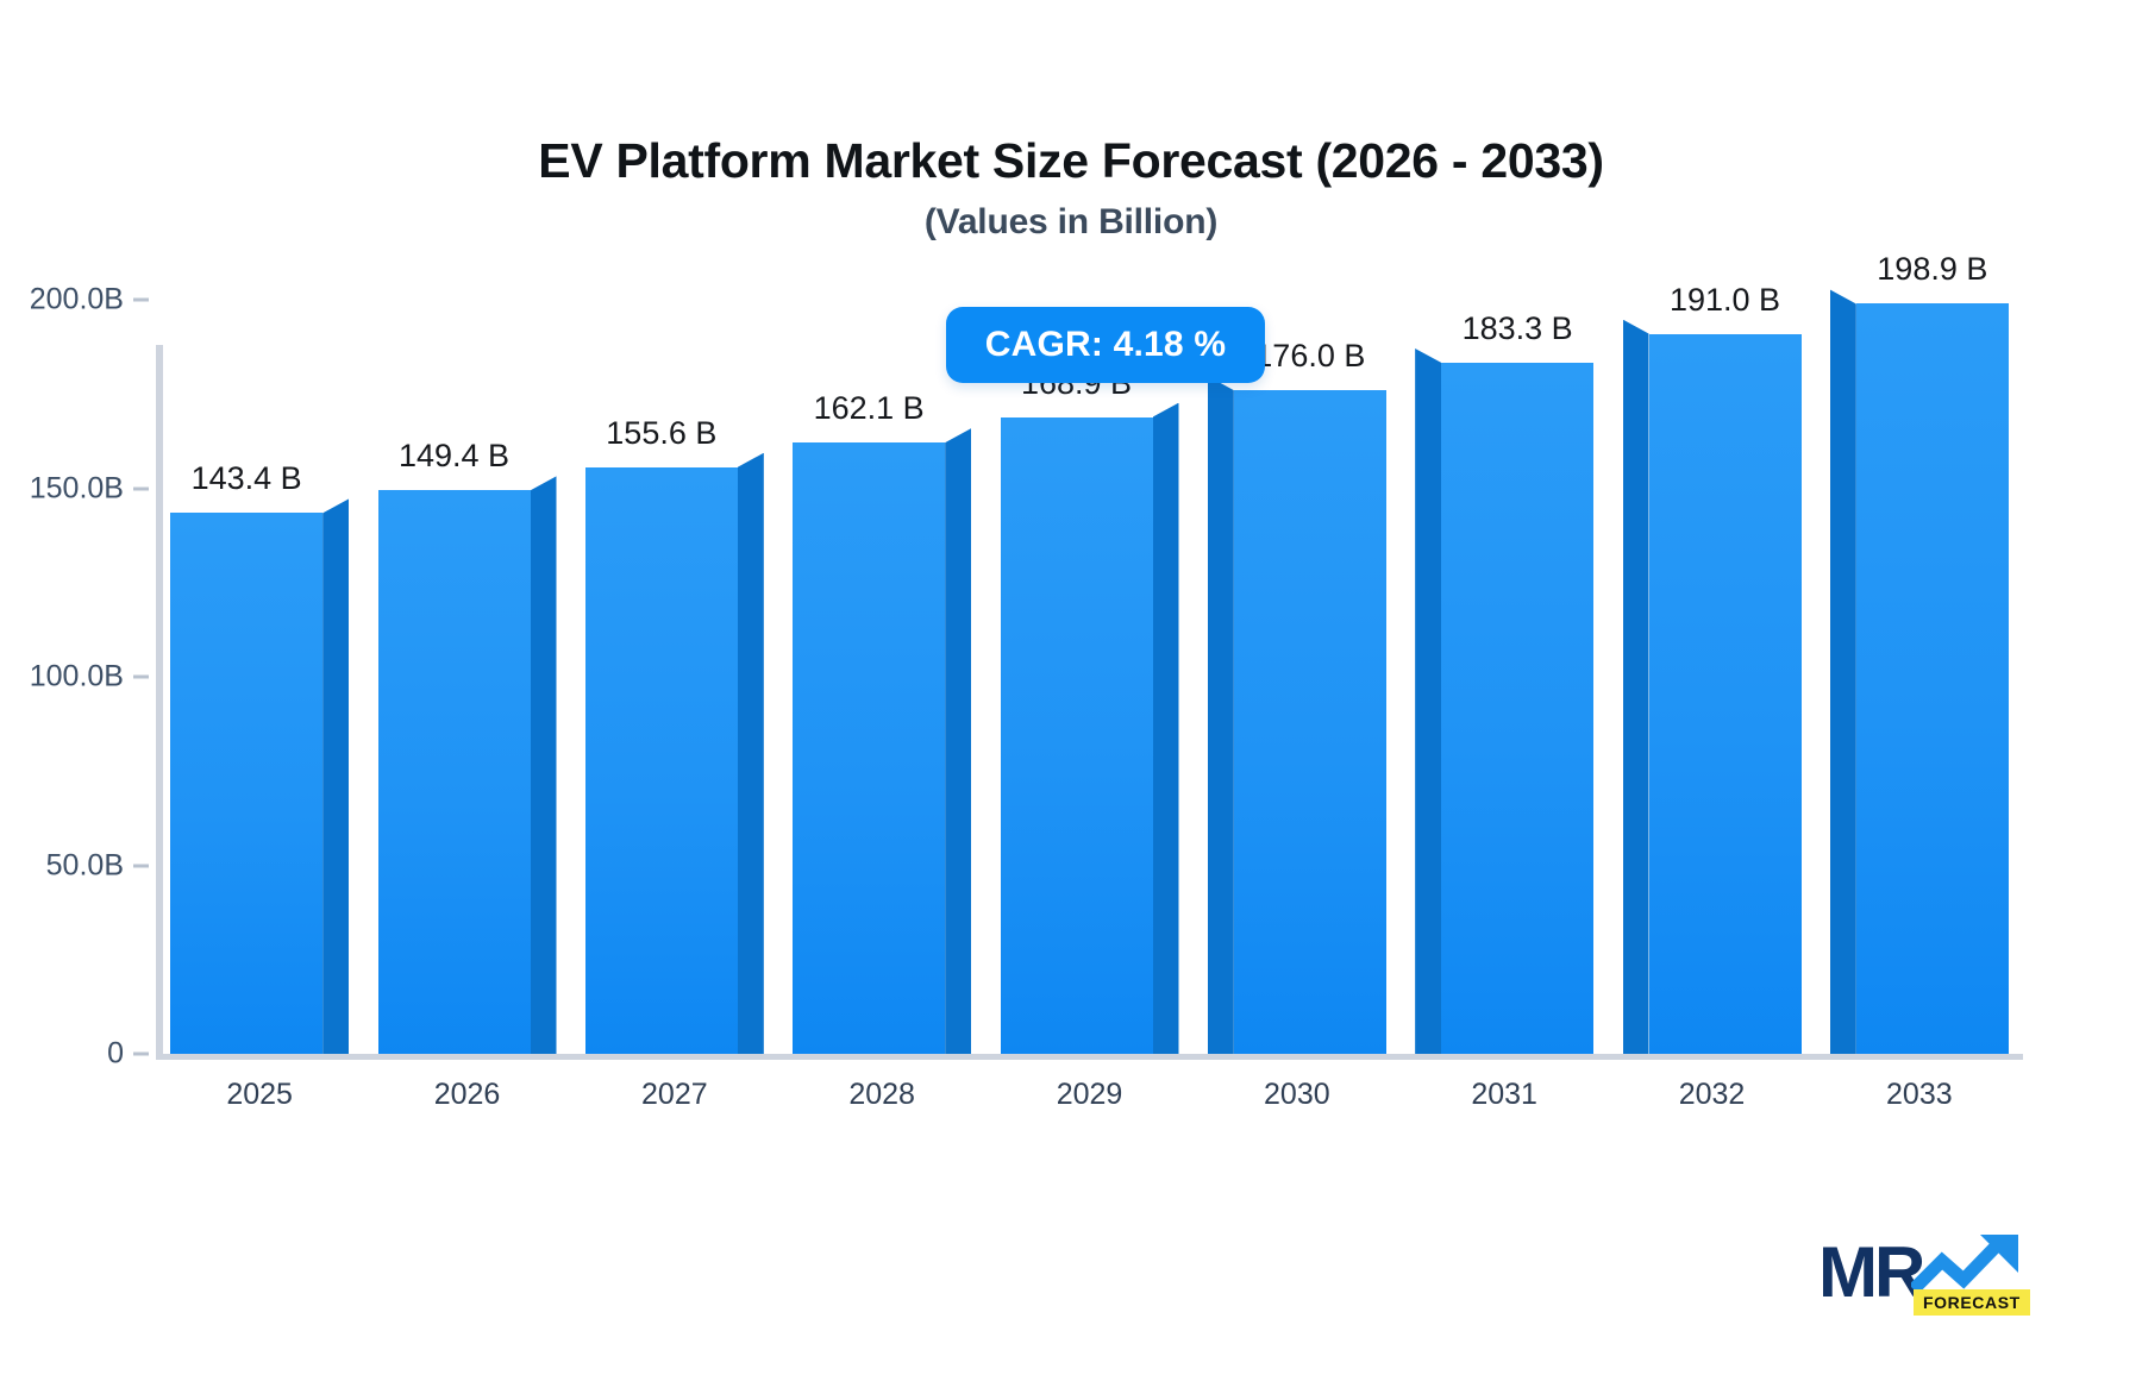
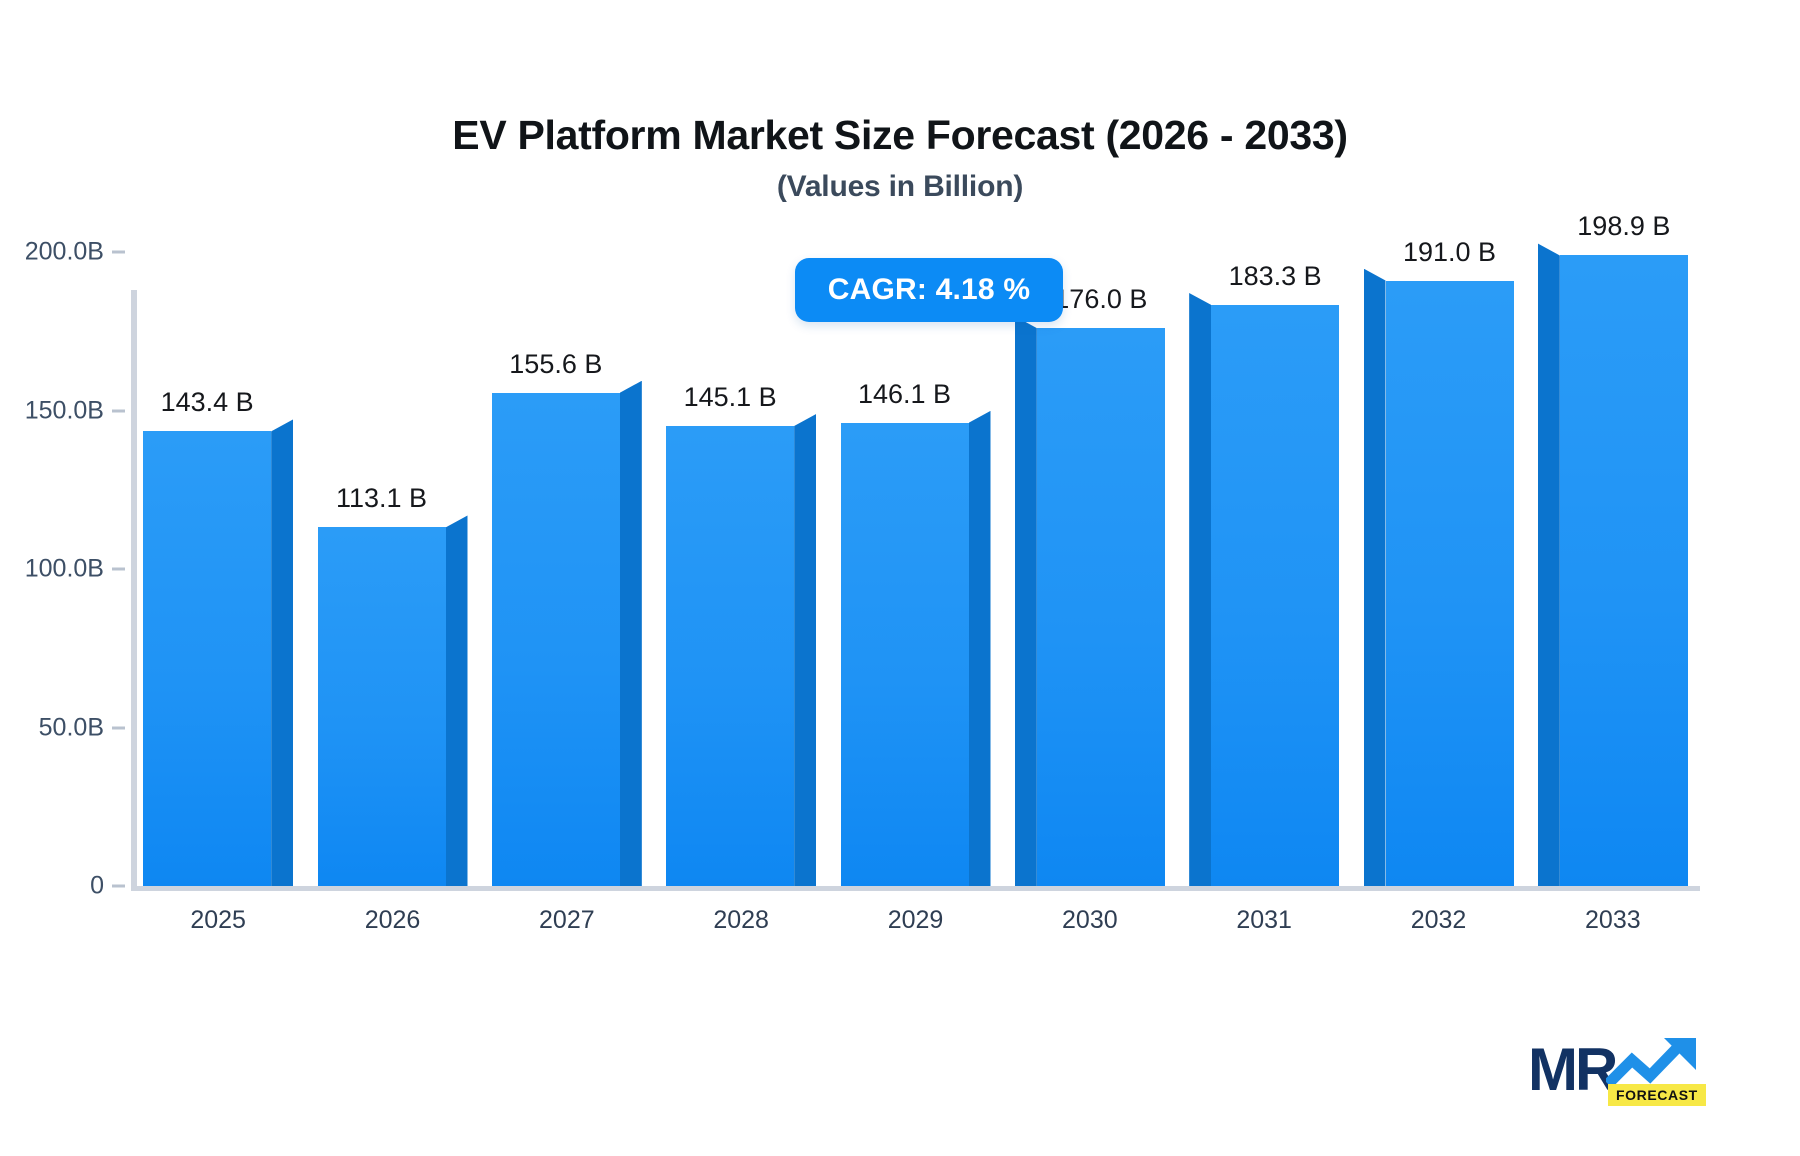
2026: 149.4 -> 113.1
2028: 162.1 -> 145.1
2029: 168.9 -> 146.1
